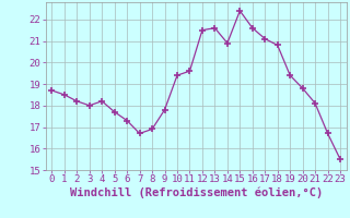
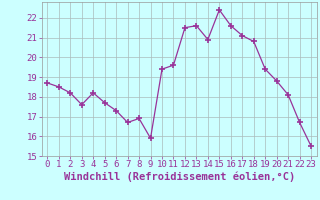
3: 18.0 -> 17.6
9: 17.8 -> 15.9
